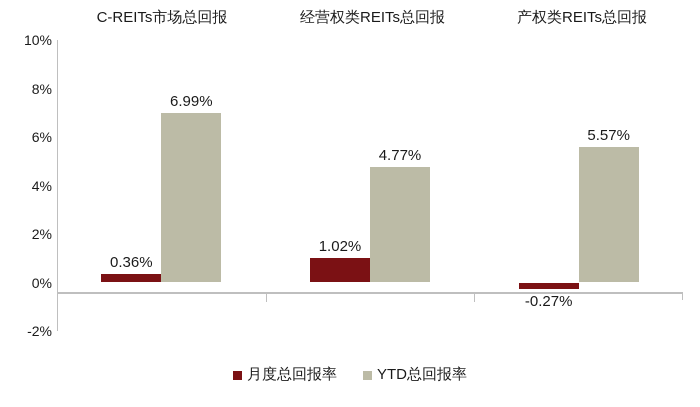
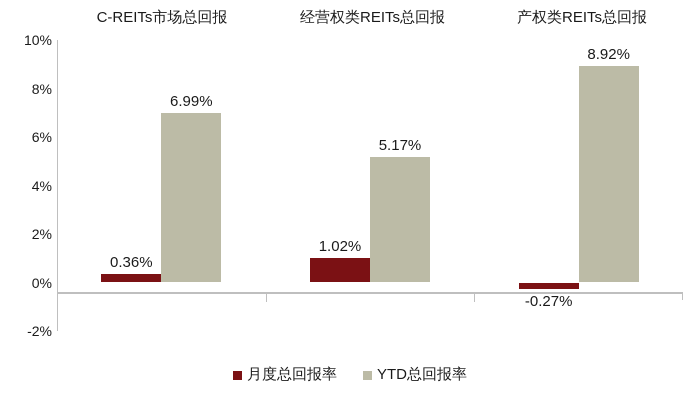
YTD总回报率/经营权类REITs总回报: 4.77% -> 5.17%
YTD总回报率/产权类REITs总回报: 5.57% -> 8.92%
